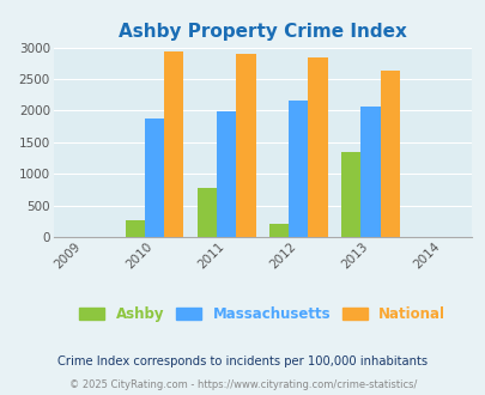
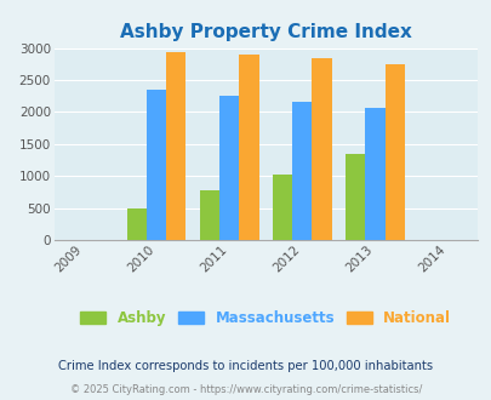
Ashby/2010: 260 -> 500
Massachusetts/2010: 1880 -> 2350
Massachusetts/2011: 1980 -> 2250
Ashby/2012: 200 -> 1020
National/2013: 2640 -> 2740
